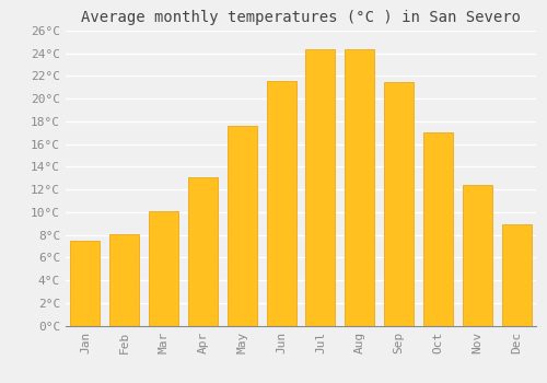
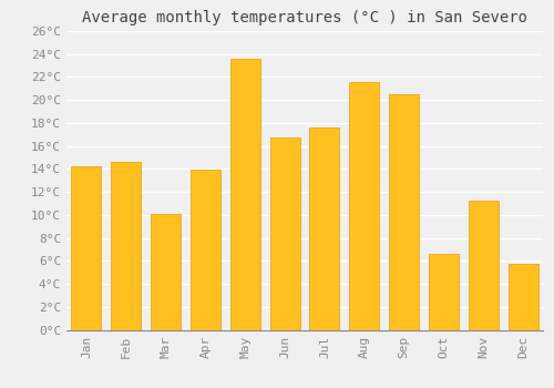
Jan: 7.5°C -> 14.2°C
Feb: 8.1°C -> 14.6°C
Apr: 13.1°C -> 13.9°C
May: 17.6°C -> 23.6°C
Jun: 21.6°C -> 16.7°C
Jul: 24.4°C -> 17.6°C
Aug: 24.4°C -> 21.6°C
Sep: 21.5°C -> 20.5°C
Oct: 17.0°C -> 6.6°C
Nov: 12.4°C -> 11.2°C
Dec: 8.9°C -> 5.7°C
